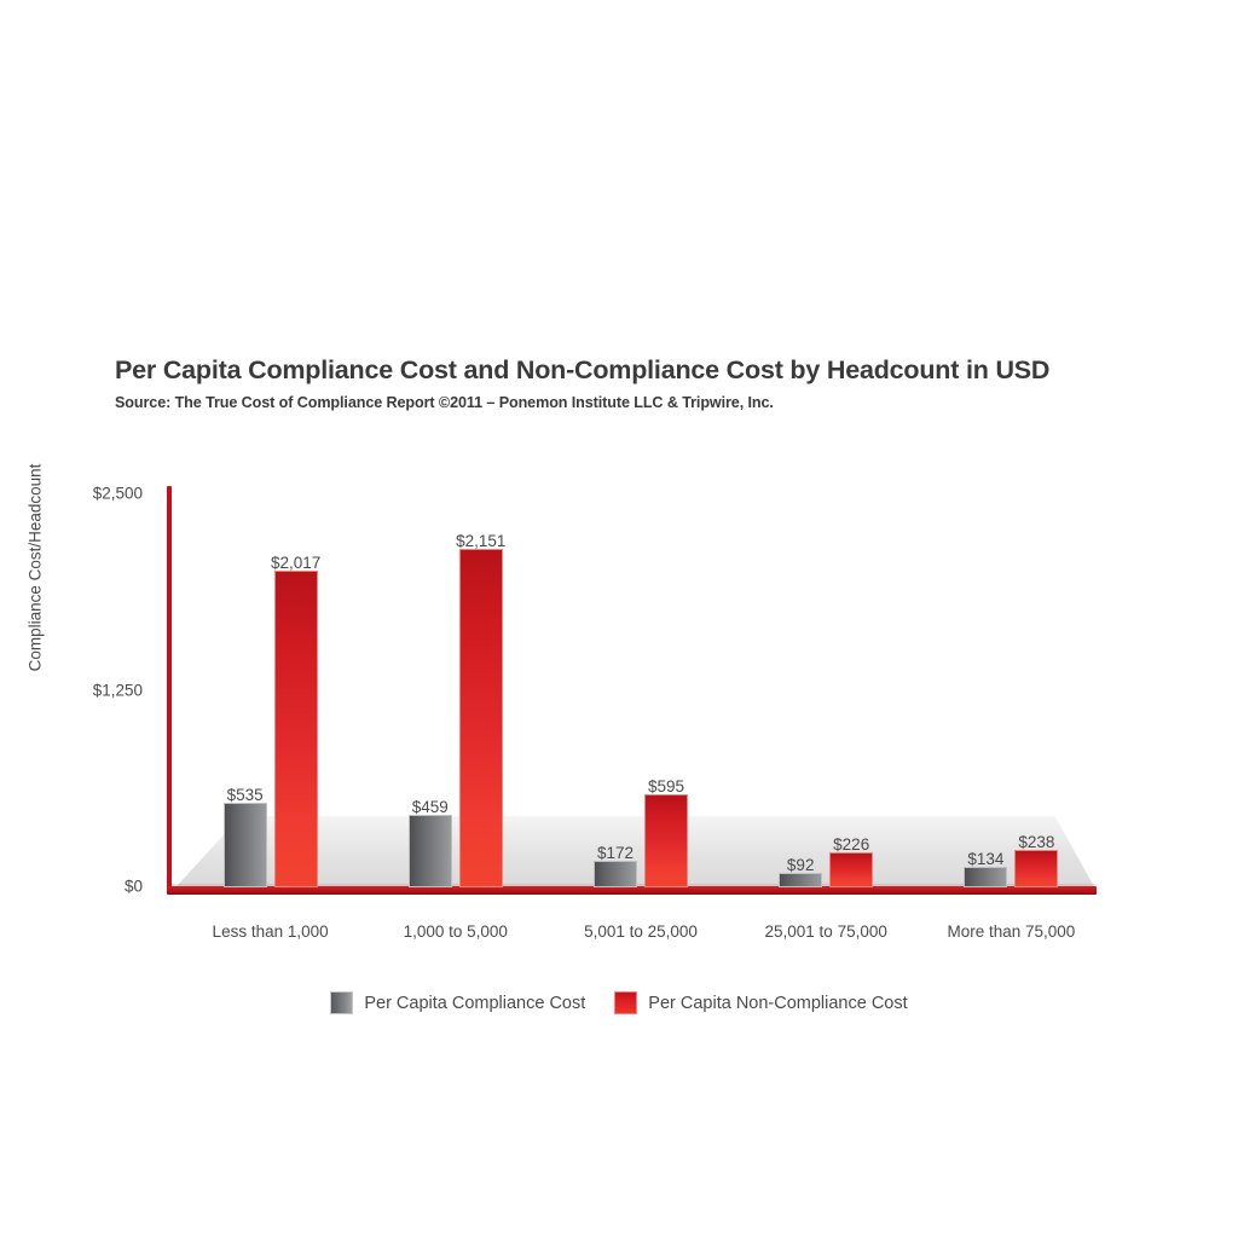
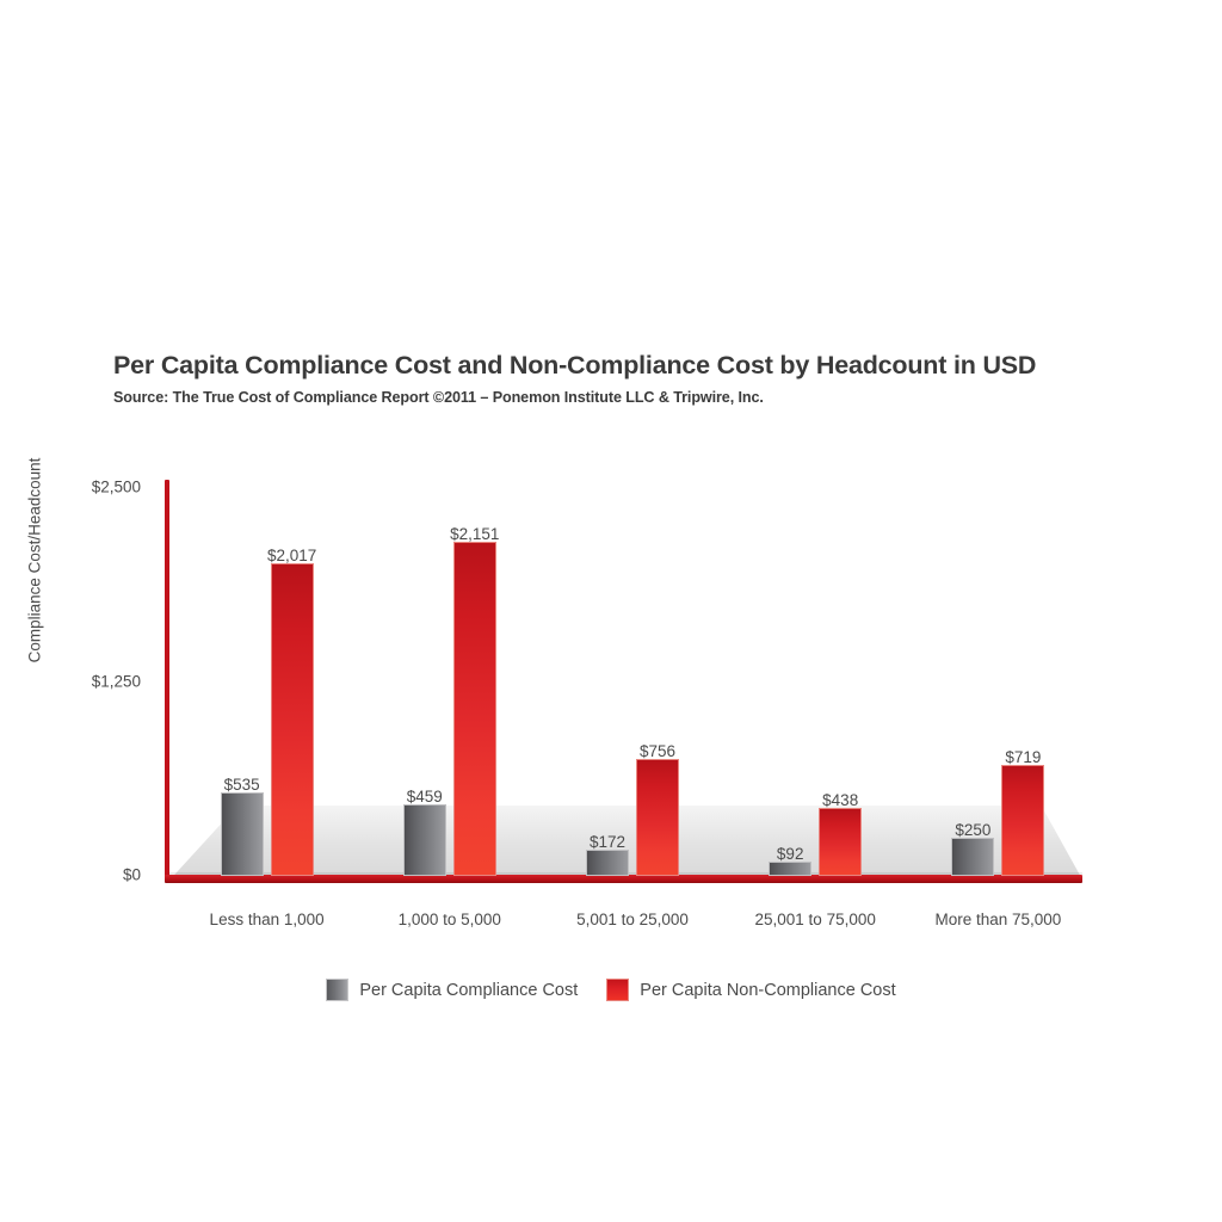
Per Capita Non-Compliance Cost/5,001 to 25,000: $595 -> $756
Per Capita Non-Compliance Cost/25,001 to 75,000: $226 -> $438
Per Capita Compliance Cost/More than 75,000: $134 -> $250
Per Capita Non-Compliance Cost/More than 75,000: $238 -> $719
